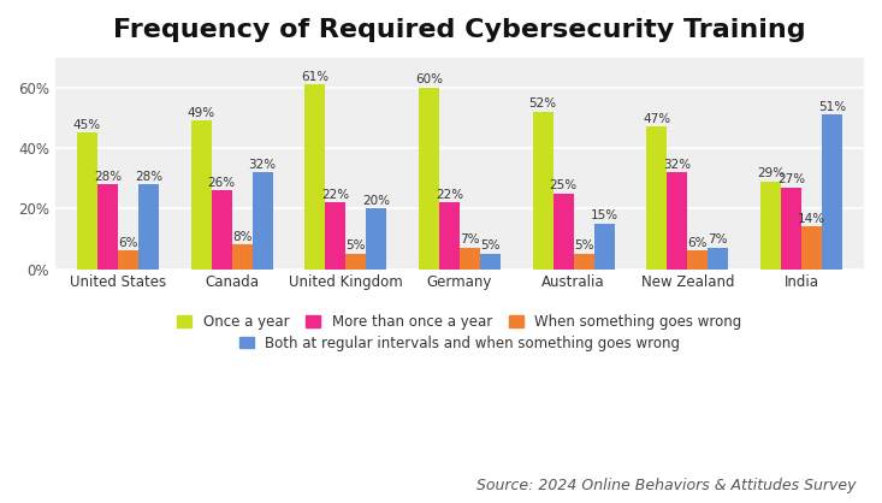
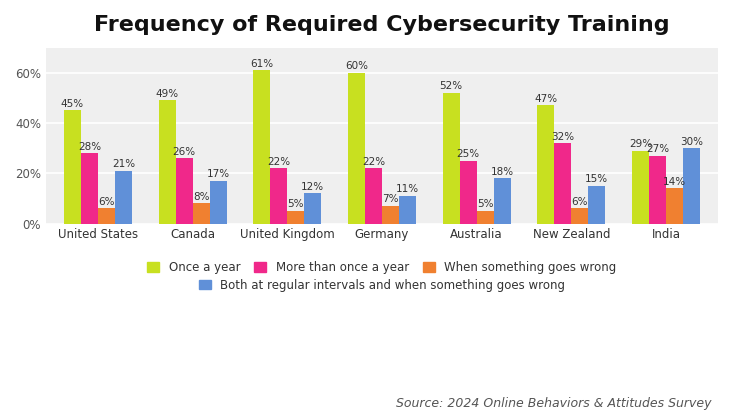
Both at regular intervals and when something goes wrong/United States: 28% -> 21%
Both at regular intervals and when something goes wrong/Canada: 32% -> 17%
Both at regular intervals and when something goes wrong/United Kingdom: 20% -> 12%
Both at regular intervals and when something goes wrong/Germany: 5% -> 11%
Both at regular intervals and when something goes wrong/Australia: 15% -> 18%
Both at regular intervals and when something goes wrong/New Zealand: 7% -> 15%
Both at regular intervals and when something goes wrong/India: 51% -> 30%
